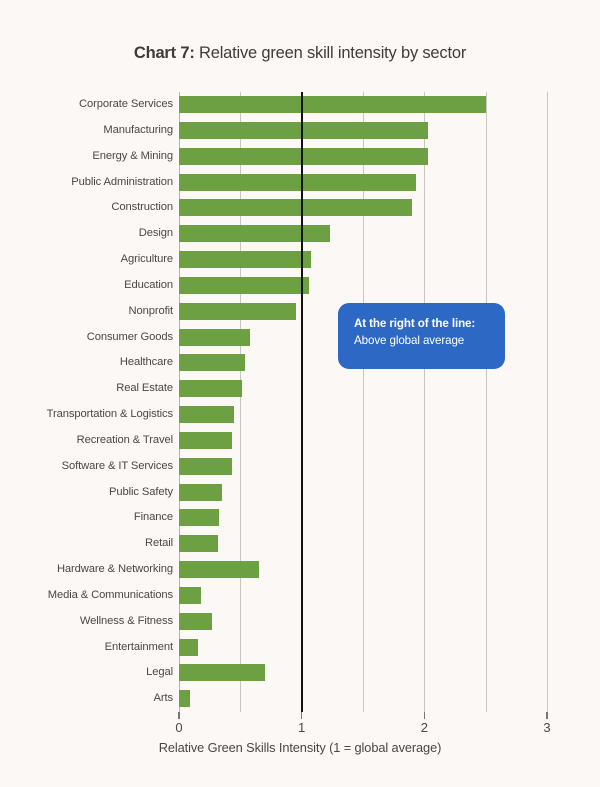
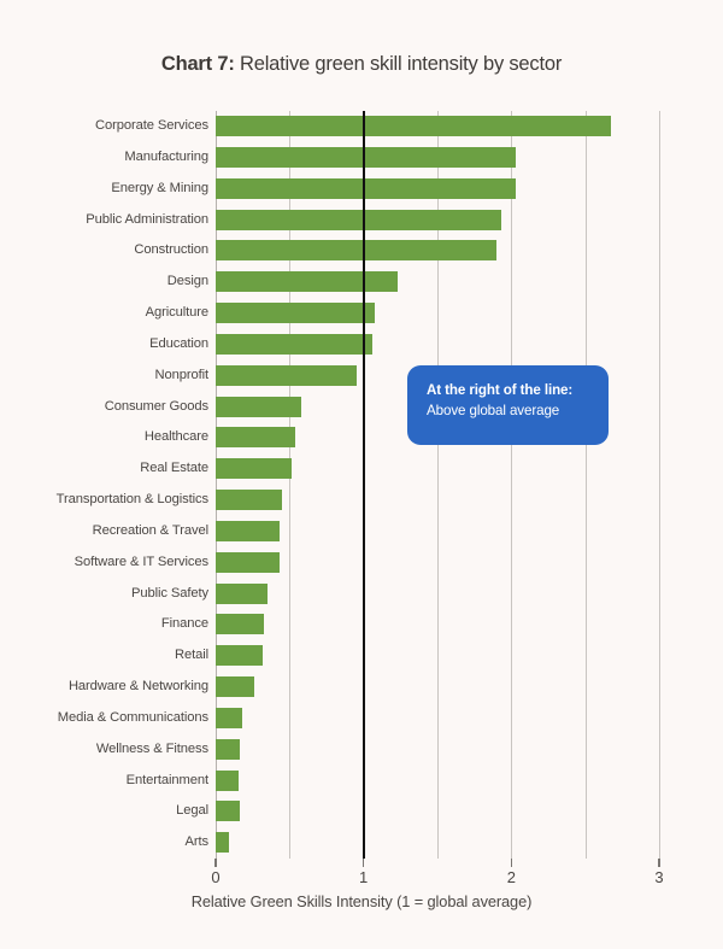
Corporate Services: 2.50 -> 2.67
Hardware & Networking: 0.65 -> 0.26
Wellness & Fitness: 0.27 -> 0.16
Legal: 0.70 -> 0.16
